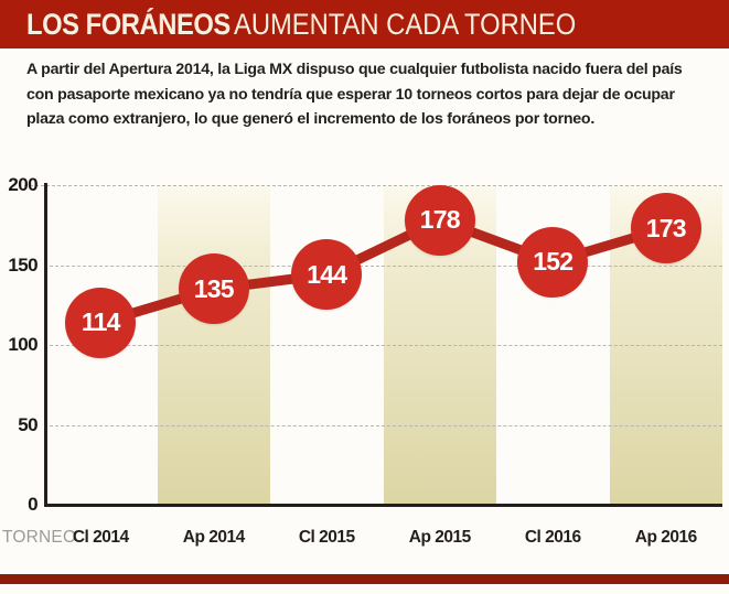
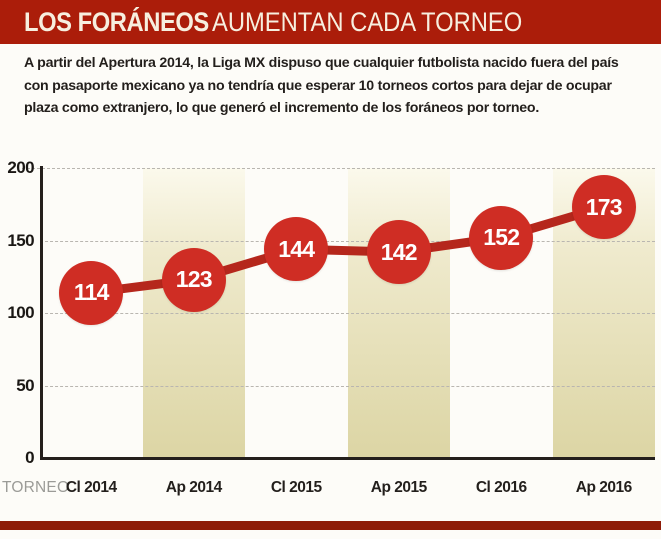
Ap 2014: 135 -> 123
Ap 2015: 178 -> 142
